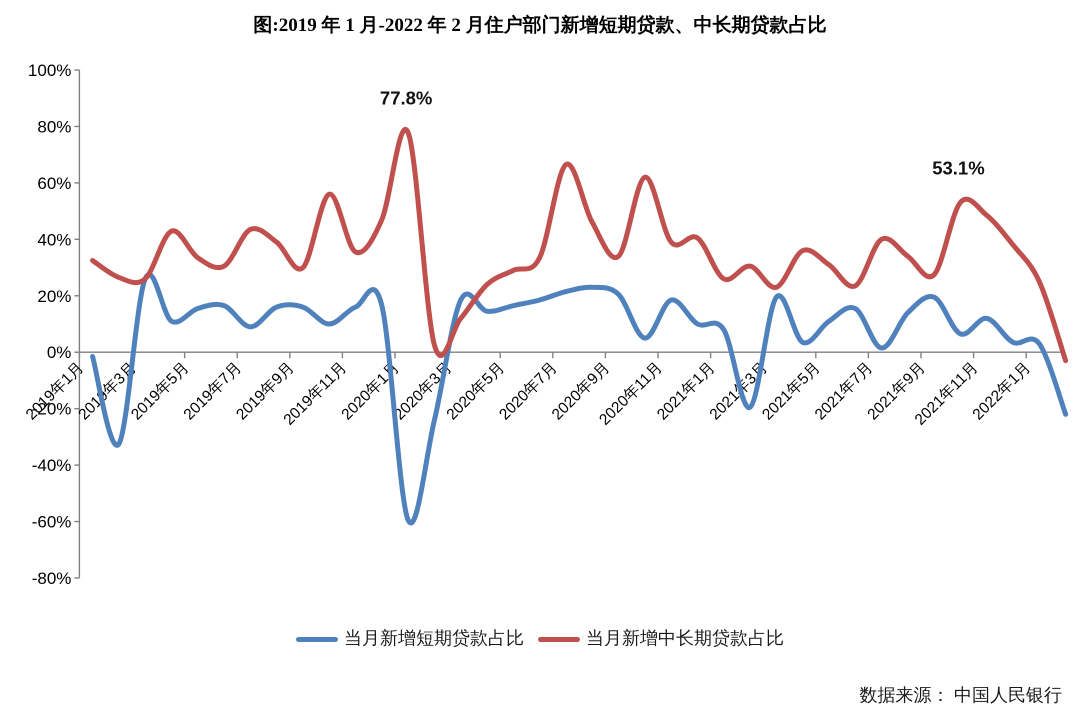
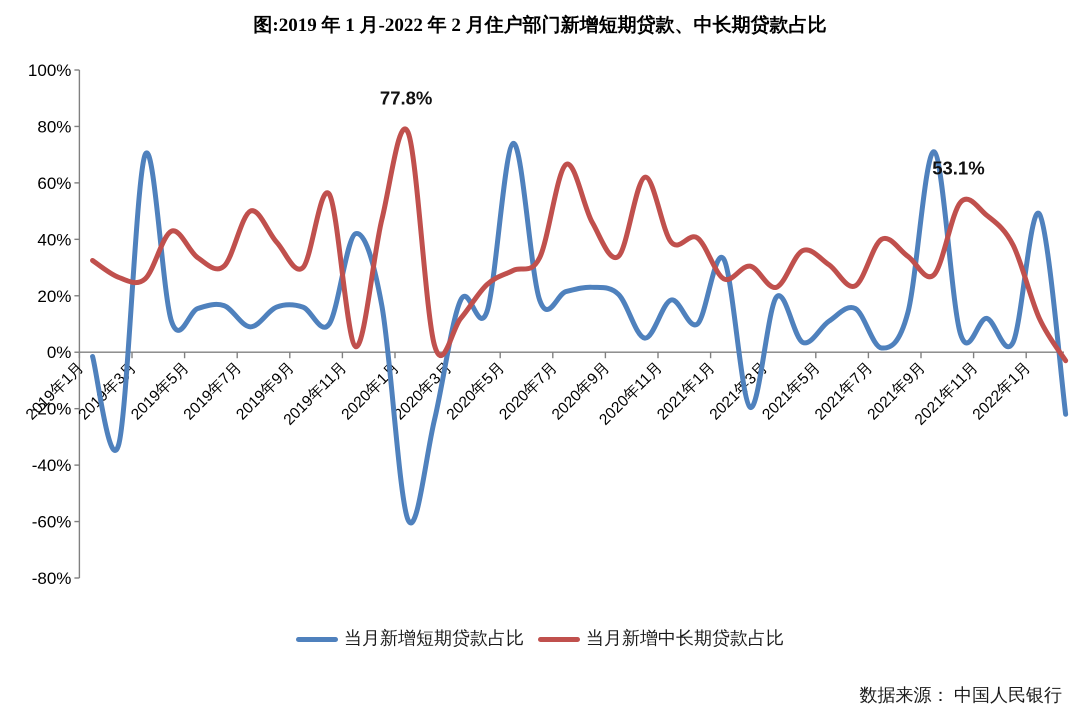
当月新增短期贷款占比/2019年3月: 26% -> 70%
当月新增中长期贷款占比/2019年7月: 44% -> 50%
当月新增短期贷款占比/2019年11月: 16% -> 42%
当月新增中长期贷款占比/2019年11月: 36% -> 2%
当月新增短期贷款占比/2020年5月: 16% -> 74%
当月新增短期贷款占比/2021年1月: 8% -> 33%
当月新增短期贷款占比/2021年9月: 20% -> 71%
当月新增短期贷款占比/2022年1月: 3% -> 49%
当月新增中长期贷款占比/2022年1月: 25% -> 12%
